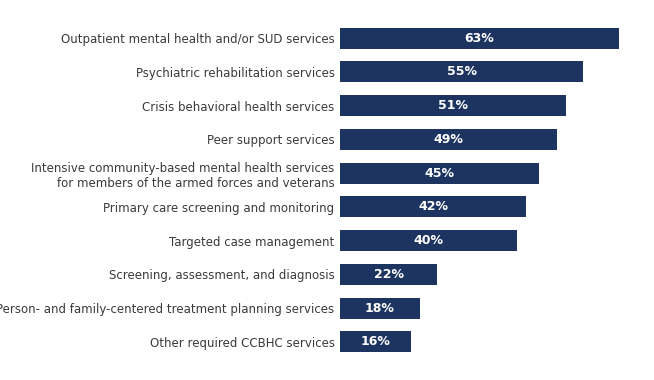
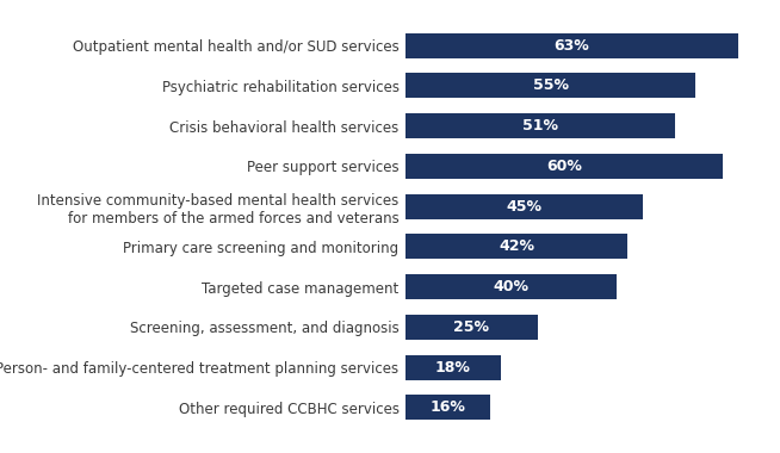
Peer support services: 49% -> 60%
Screening, assessment, and diagnosis: 22% -> 25%
